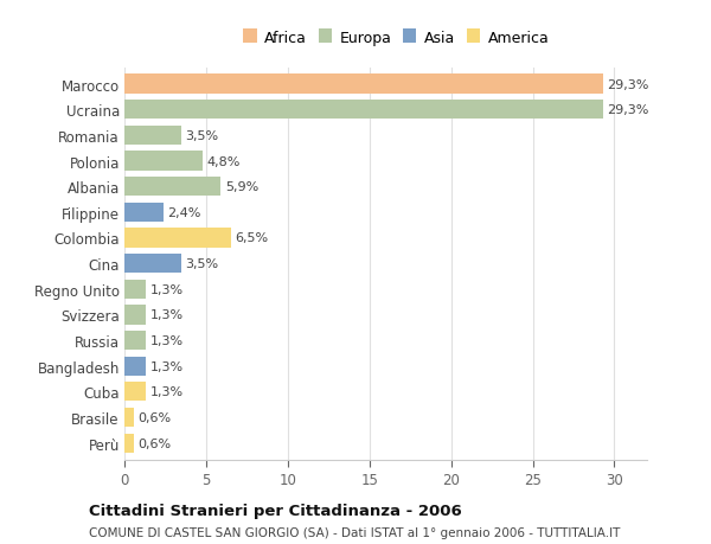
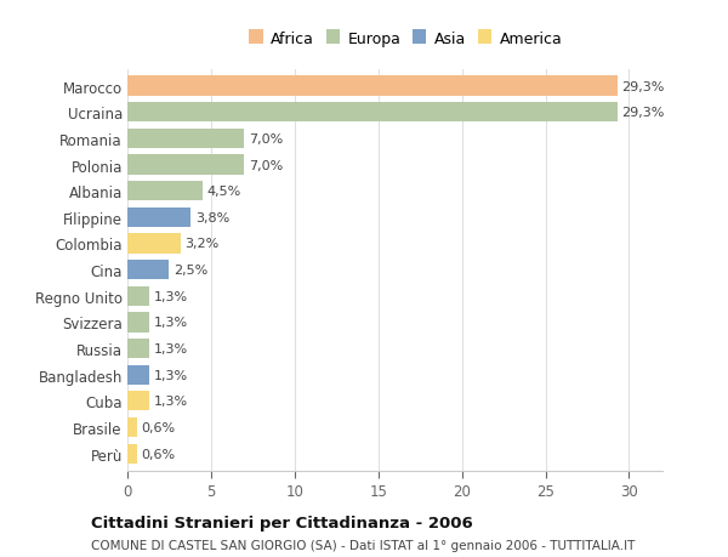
Romania: 3,5% -> 7,0%
Polonia: 4,8% -> 7,0%
Albania: 5,9% -> 4,5%
Filippine: 2,4% -> 3,8%
Colombia: 6,5% -> 3,2%
Cina: 3,5% -> 2,5%
